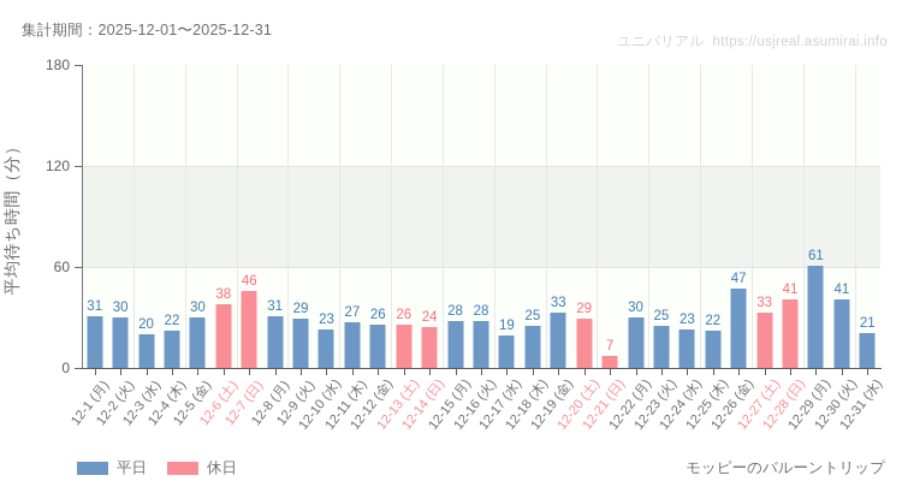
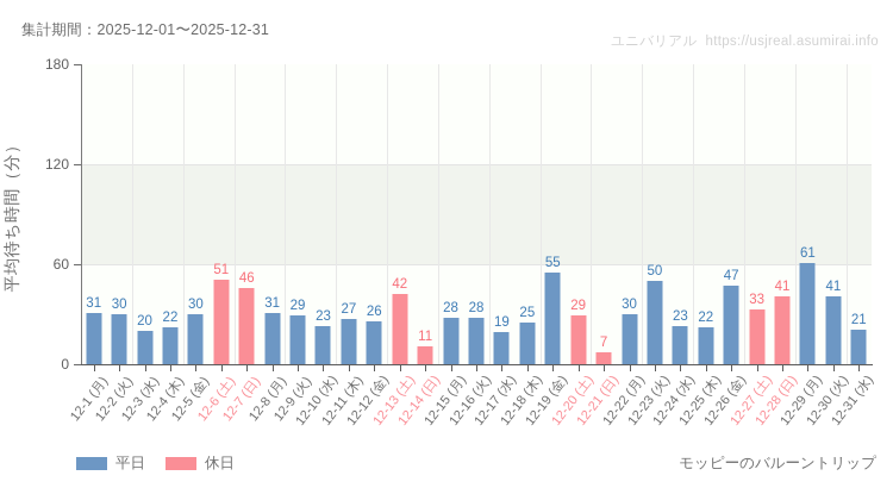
12-6 (土): 38 -> 51
12-13 (土): 26 -> 42
12-14 (日): 24 -> 11
12-19 (金): 33 -> 55
12-23 (火): 25 -> 50
